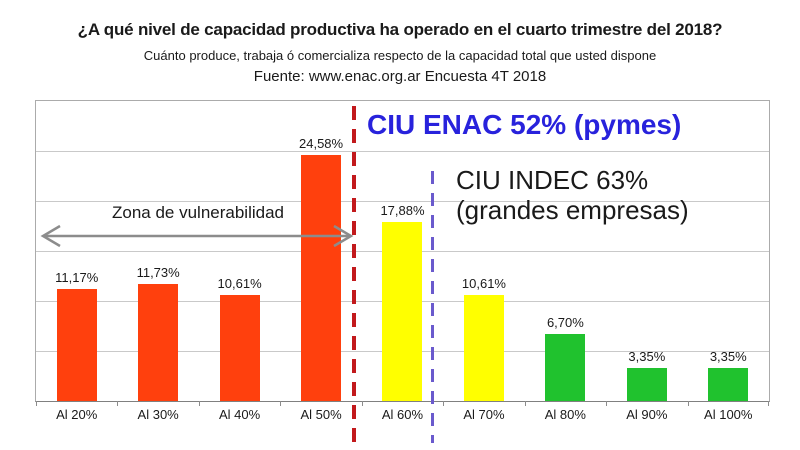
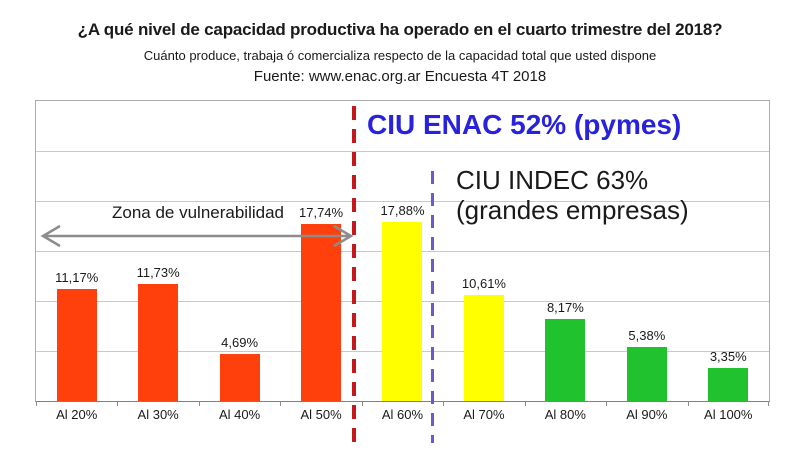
Al 40%: 10,61% -> 4,69%
Al 50%: 24,58% -> 17,74%
Al 80%: 6,70% -> 8,17%
Al 90%: 3,35% -> 5,38%
